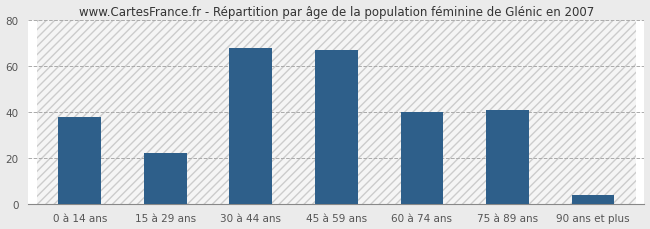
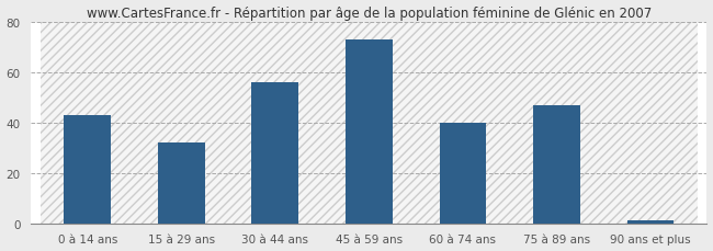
0 à 14 ans: 38 -> 43
15 à 29 ans: 22 -> 32
30 à 44 ans: 68 -> 56
45 à 59 ans: 67 -> 73
75 à 89 ans: 41 -> 47
90 ans et plus: 4 -> 1
